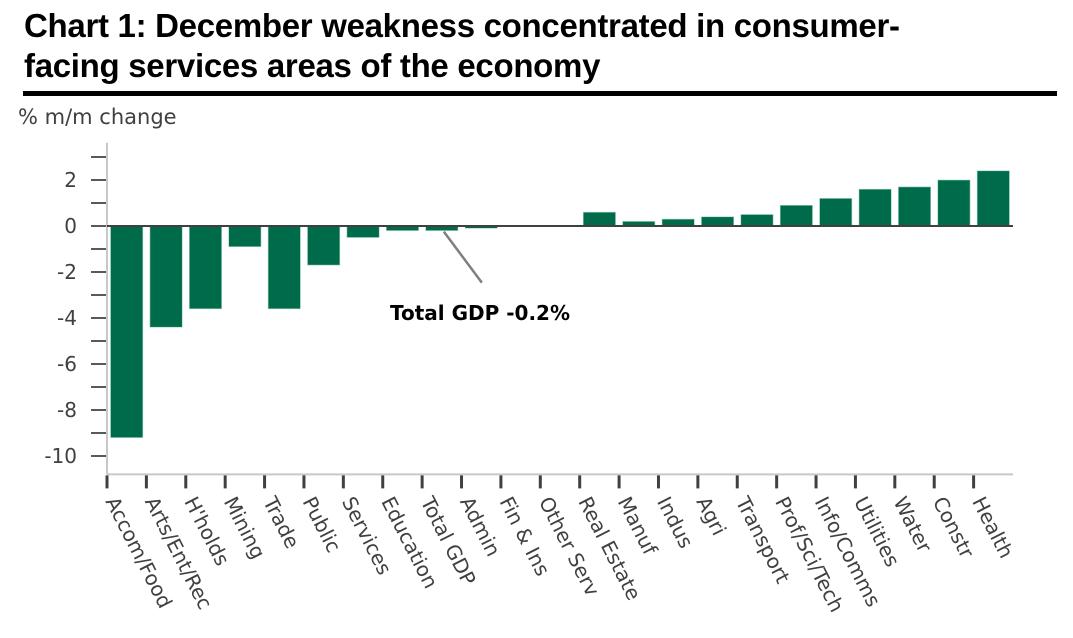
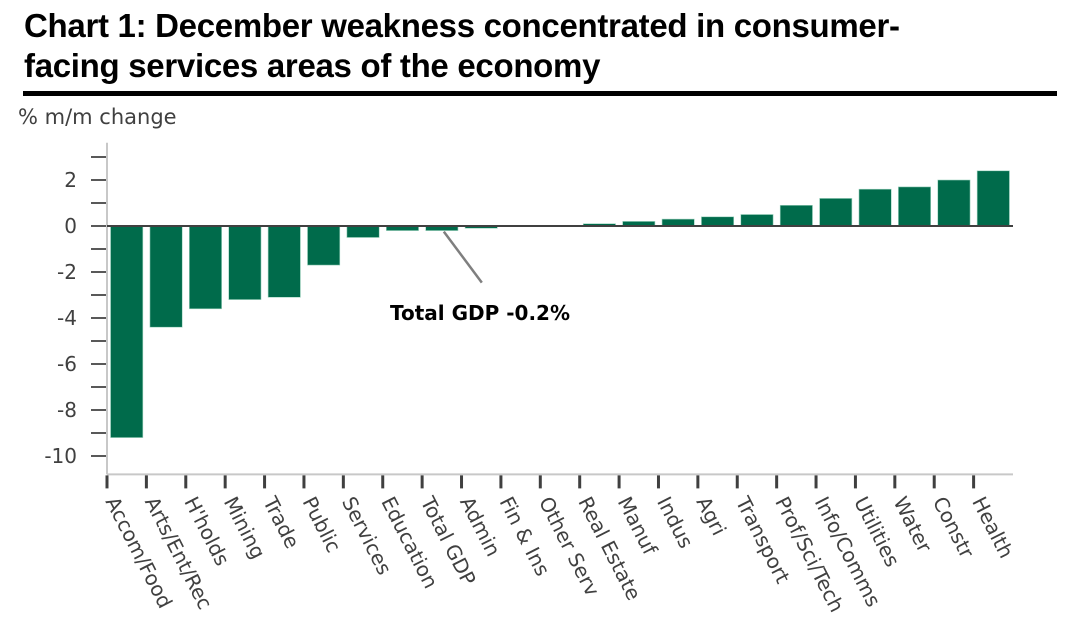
Mining: -0.9 -> -3.2
Trade: -3.6 -> -3.1
Real Estate: 0.6 -> 0.1
